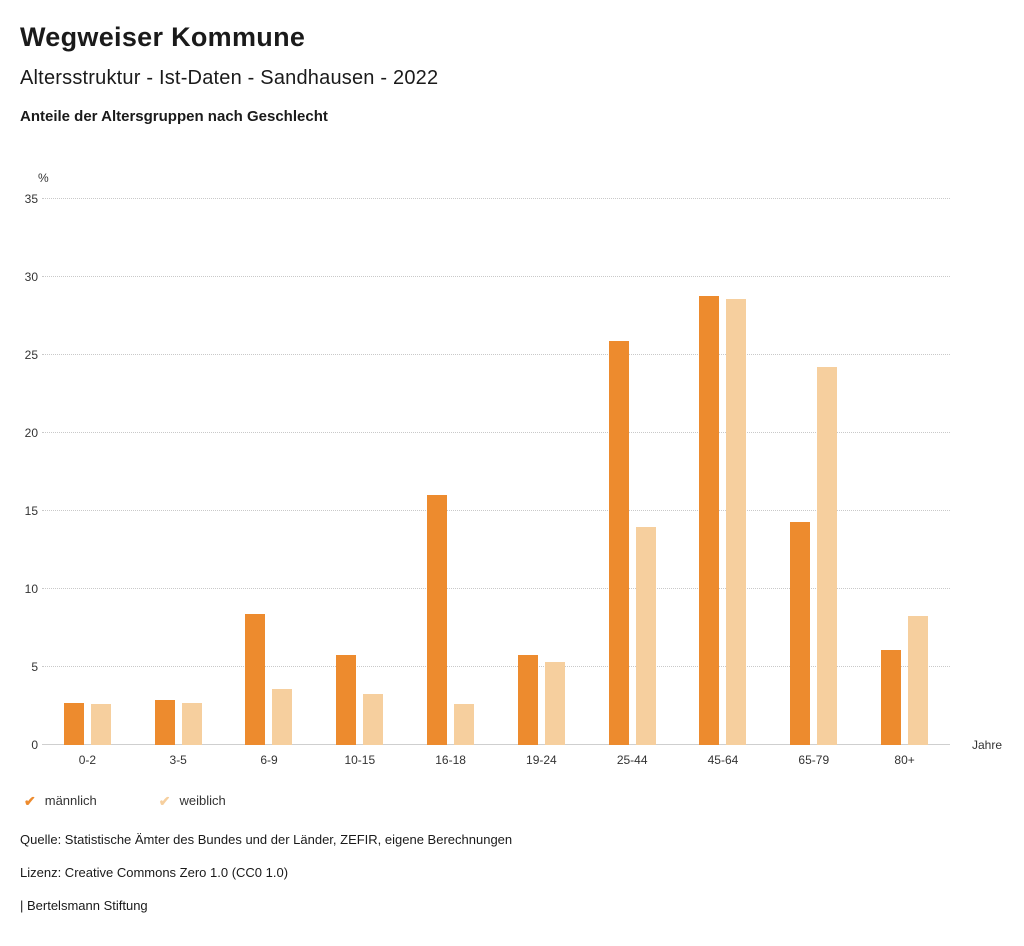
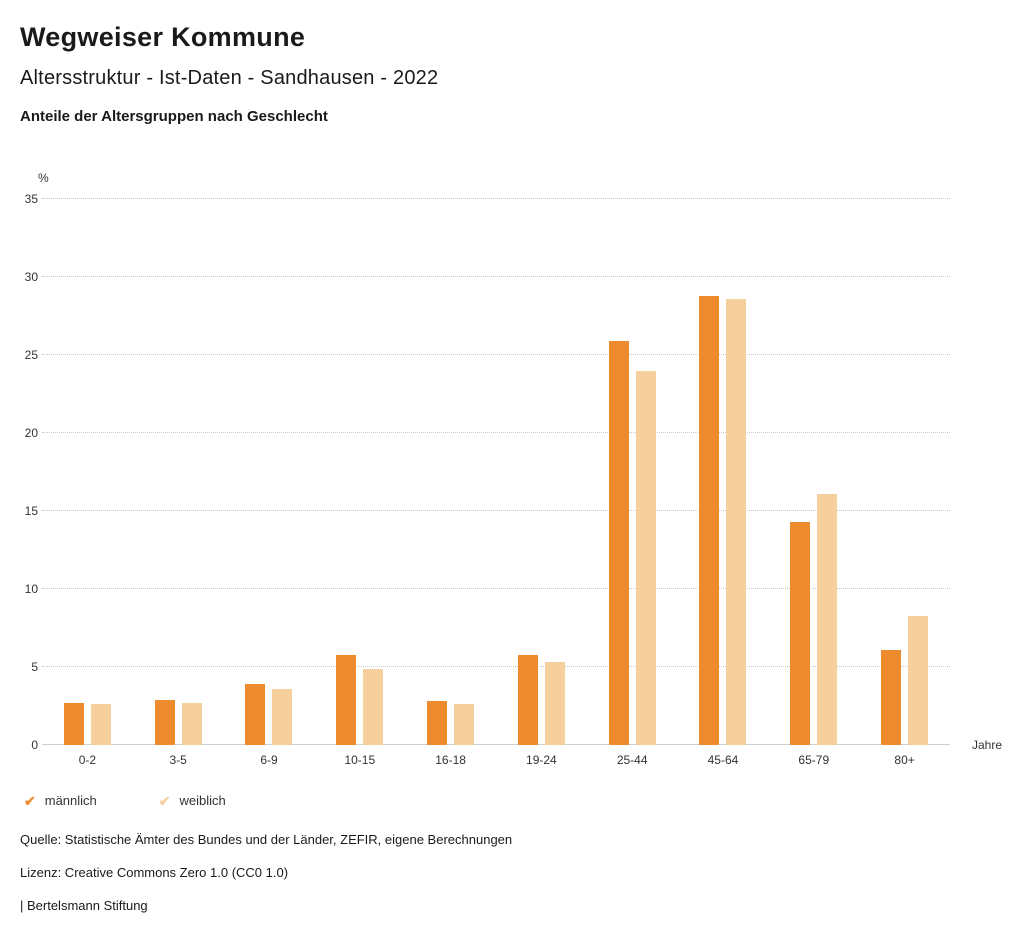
männlich/6-9: 8.4 -> 3.9
weiblich/10-15: 3.3 -> 4.9
männlich/16-18: 16.0 -> 2.8
weiblich/25-44: 14.0 -> 24.0
weiblich/65-79: 24.2 -> 16.1
